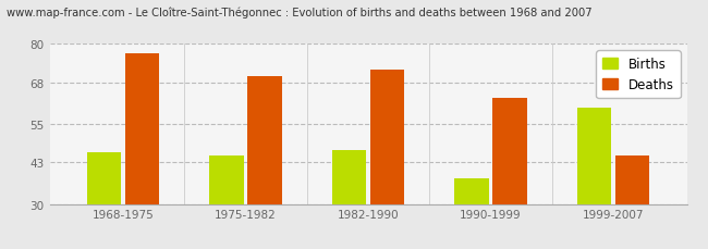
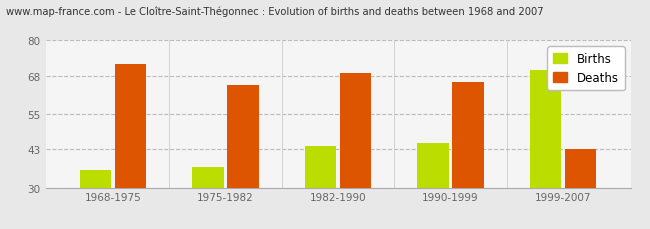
Births/1968-1975: 46 -> 36
Deaths/1968-1975: 77 -> 72
Births/1975-1982: 45 -> 37
Deaths/1975-1982: 70 -> 65
Births/1982-1990: 47 -> 44
Deaths/1982-1990: 72 -> 69
Births/1990-1999: 38 -> 45
Deaths/1990-1999: 63 -> 66
Births/1999-2007: 60 -> 70
Deaths/1999-2007: 45 -> 43
